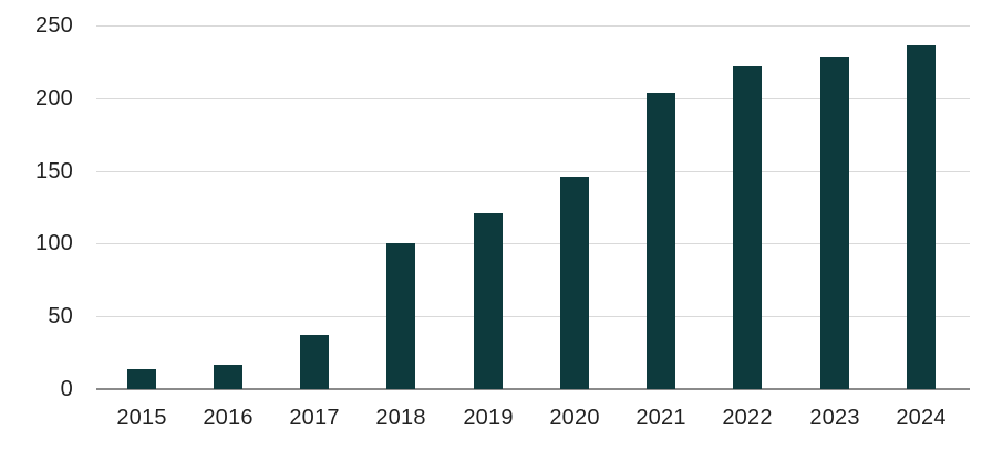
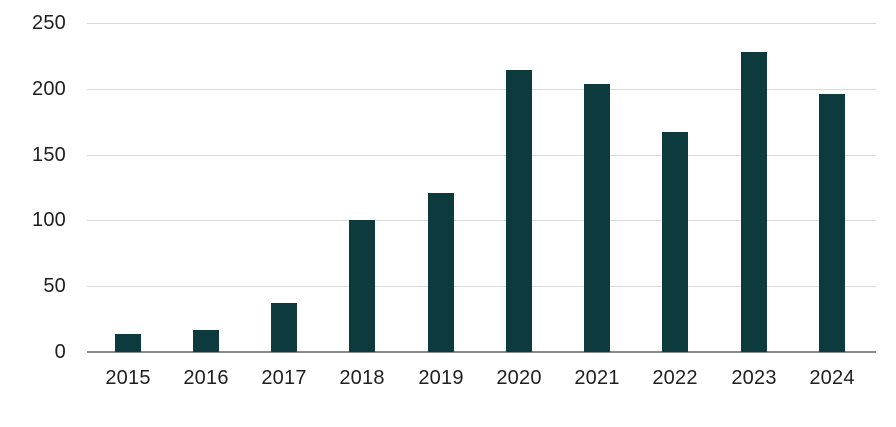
2020: 146 -> 214
2022: 222 -> 167
2024: 236 -> 196
